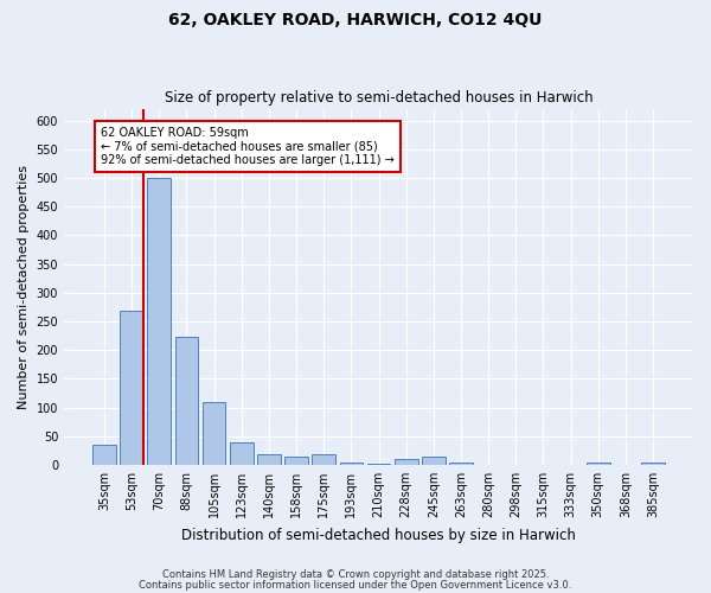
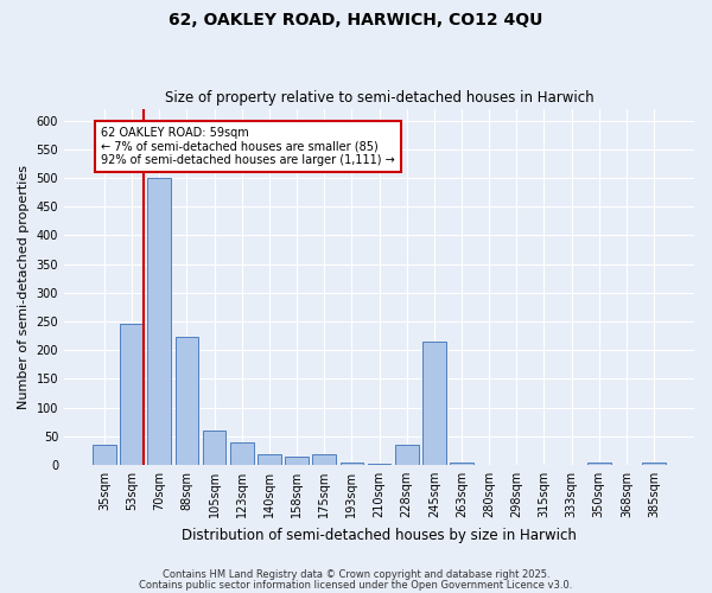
53sqm: 268 -> 245
105sqm: 109 -> 60
228sqm: 11 -> 35
245sqm: 15 -> 215
